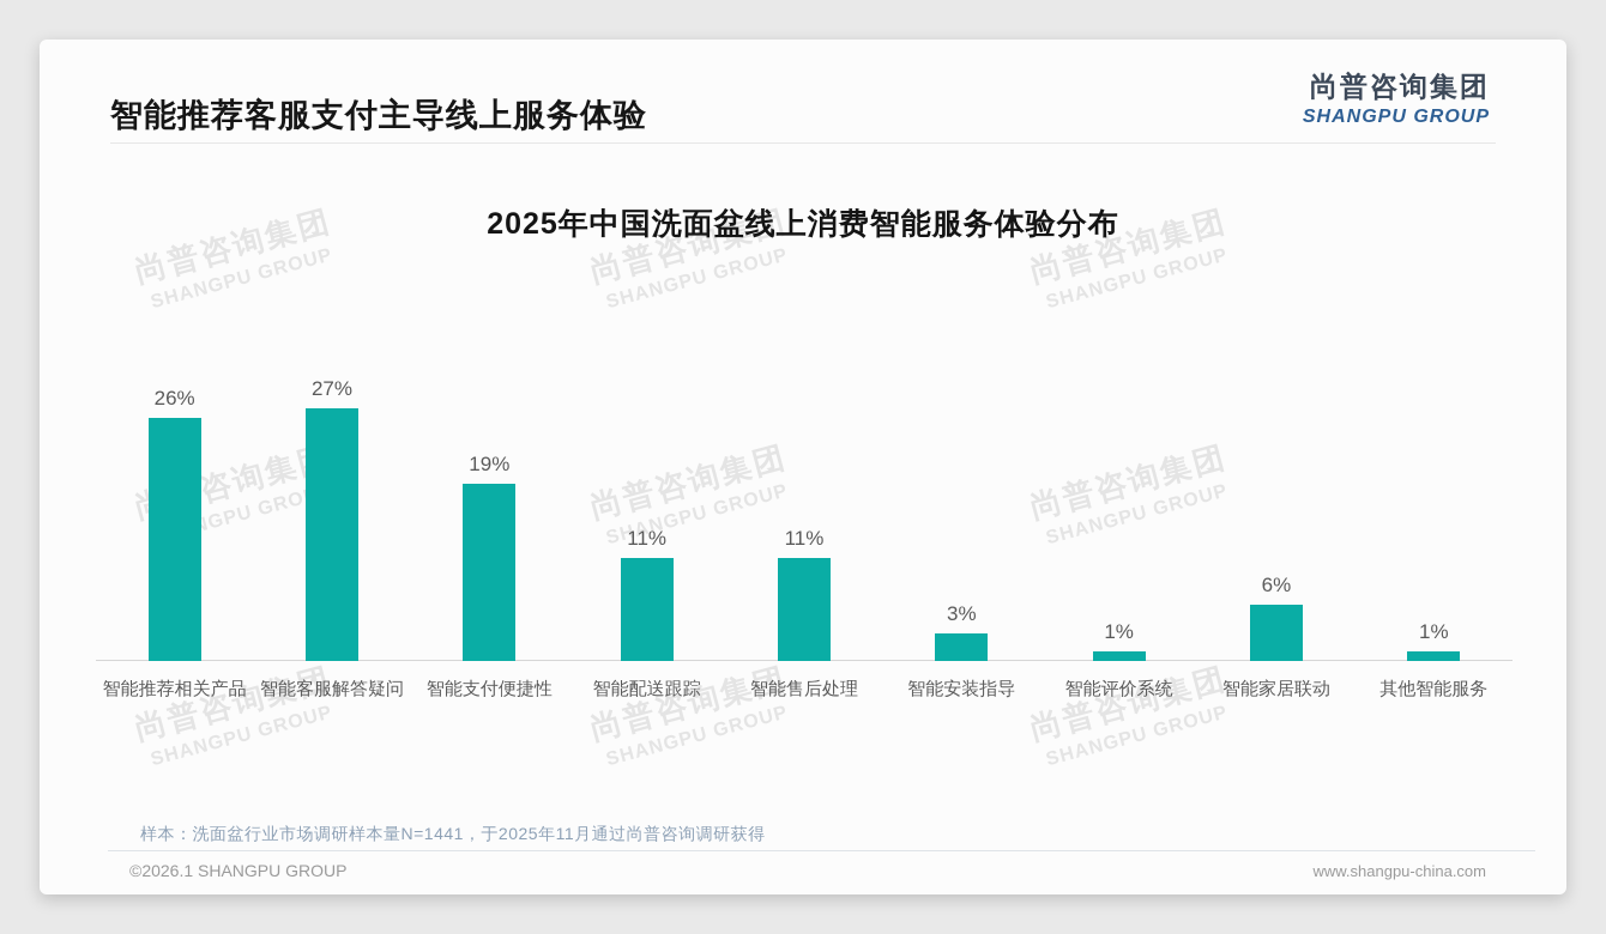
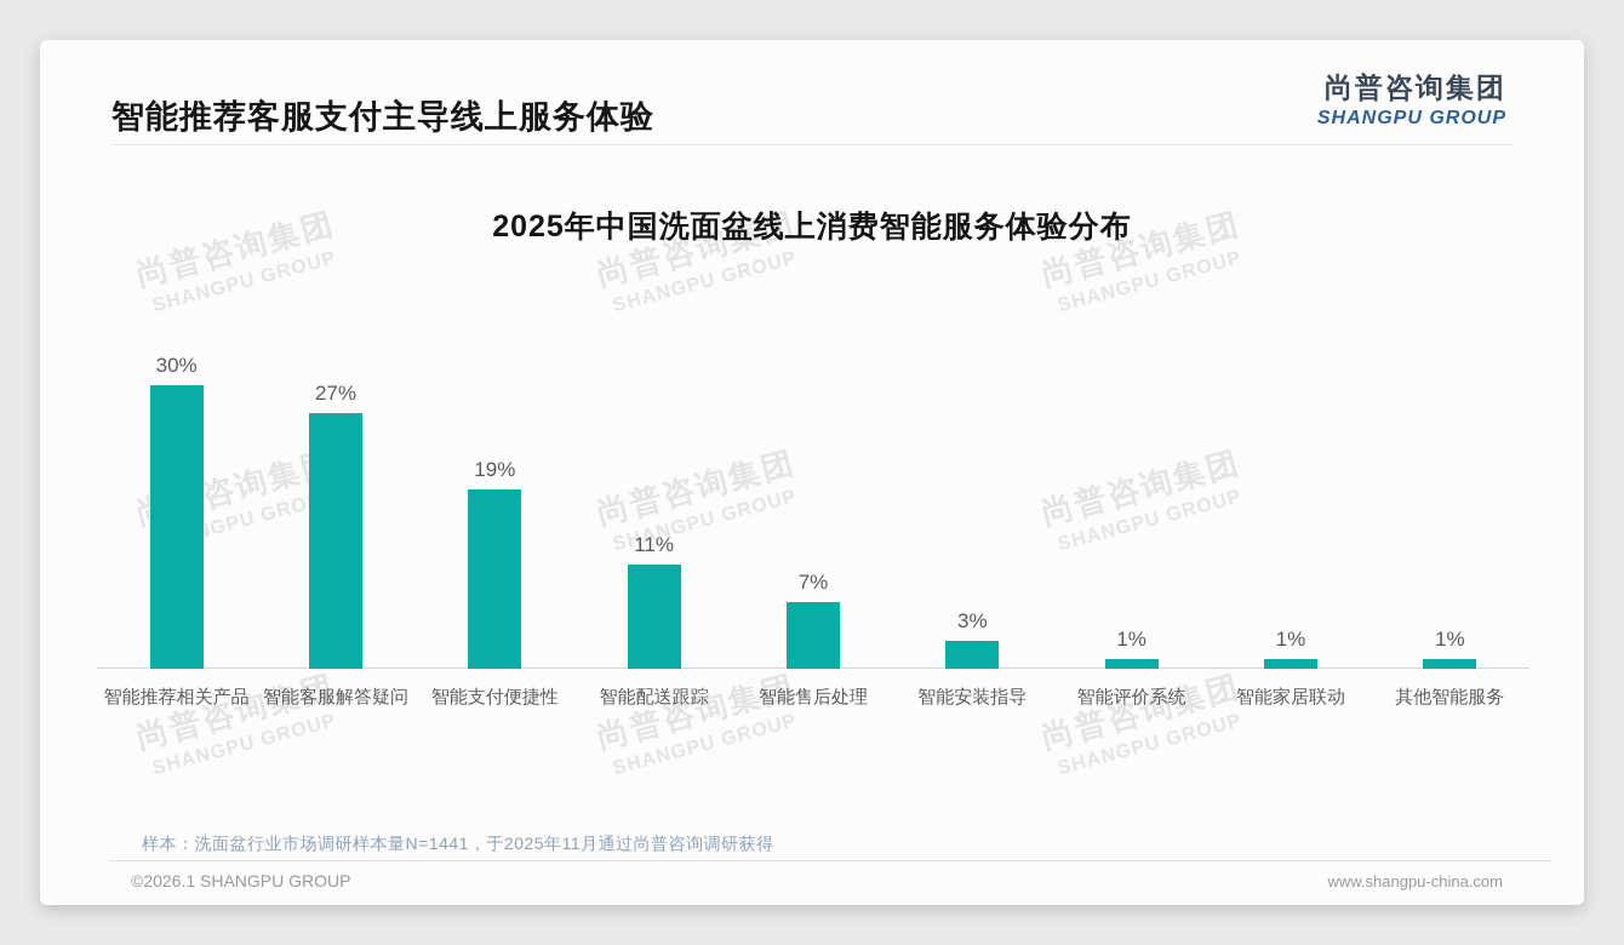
智能推荐相关产品: 26% -> 30%
智能售后处理: 11% -> 7%
智能家居联动: 6% -> 1%
